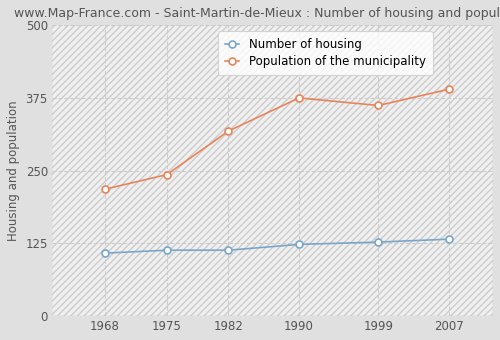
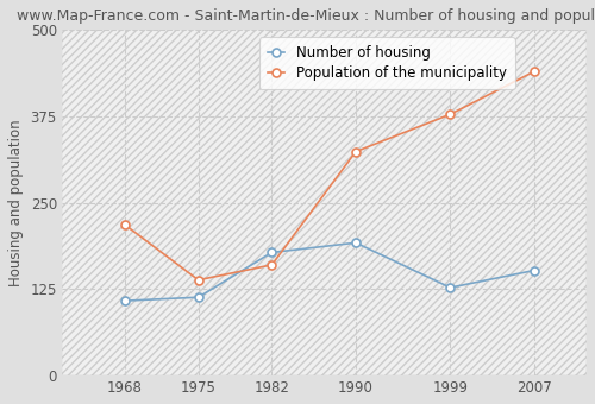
Population of the municipality/1975: 243 -> 138
Number of housing/1982: 113 -> 178
Population of the municipality/1982: 318 -> 160
Number of housing/1990: 123 -> 192
Population of the municipality/1990: 375 -> 324
Population of the municipality/1999: 362 -> 378
Number of housing/2007: 132 -> 152
Population of the municipality/2007: 390 -> 440
